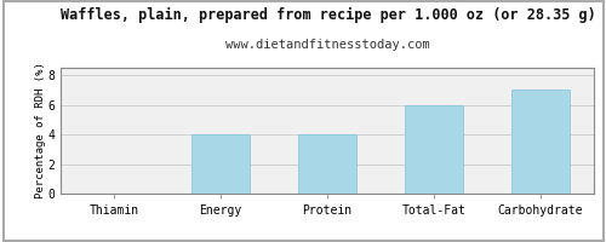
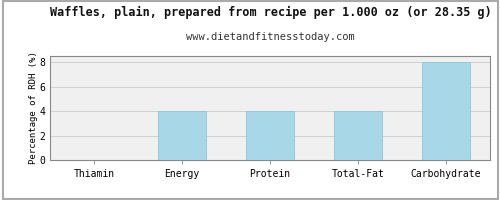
Total-Fat: 6 -> 4
Carbohydrate: 7 -> 8
